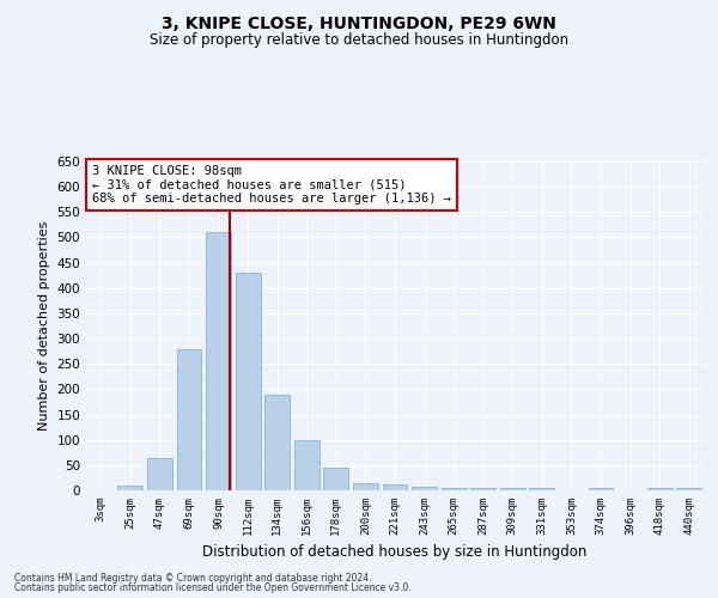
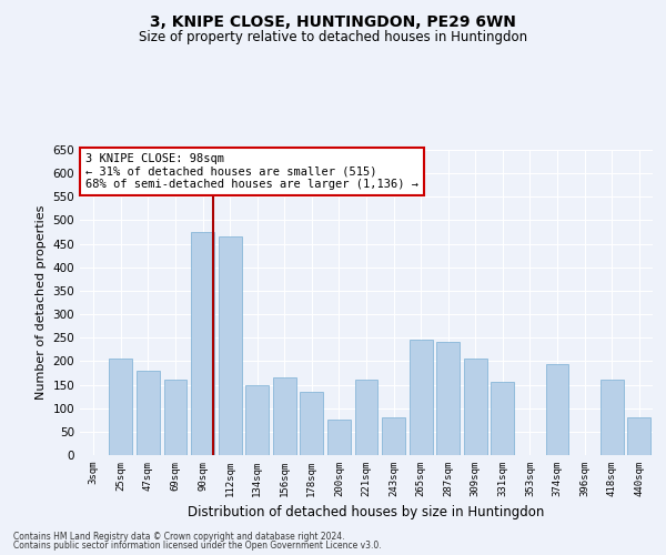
25sqm: 10 -> 205
47sqm: 65 -> 180
69sqm: 280 -> 160
90sqm: 510 -> 475
112sqm: 430 -> 465
134sqm: 190 -> 150
156sqm: 100 -> 165
178sqm: 45 -> 135
200sqm: 15 -> 75
221sqm: 12 -> 160
243sqm: 8 -> 80
265sqm: 5 -> 245
287sqm: 5 -> 240
309sqm: 5 -> 205
331sqm: 5 -> 155
374sqm: 5 -> 195
418sqm: 5 -> 160
440sqm: 5 -> 80
